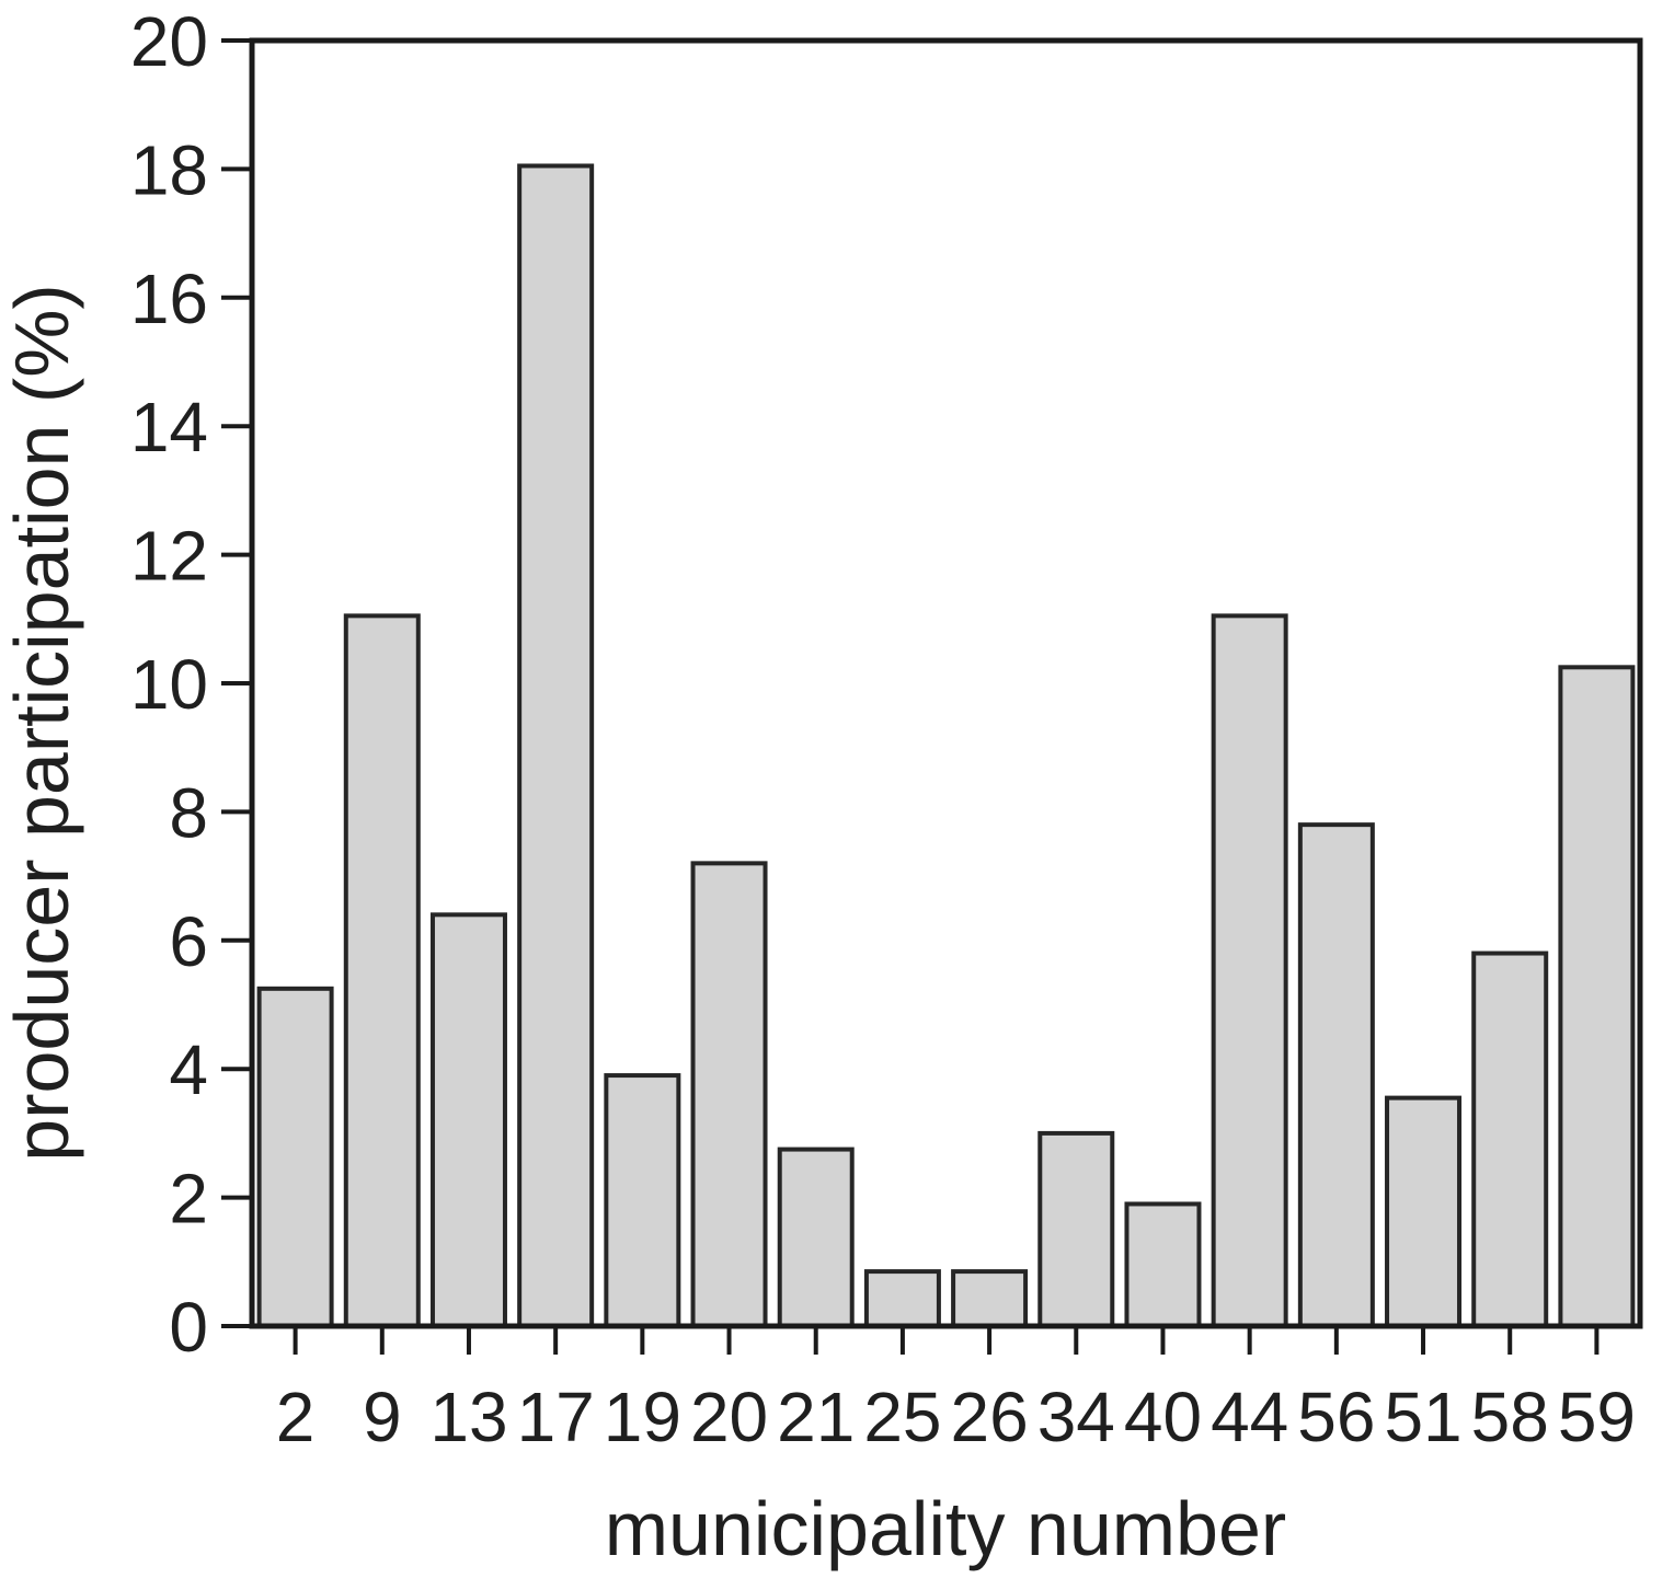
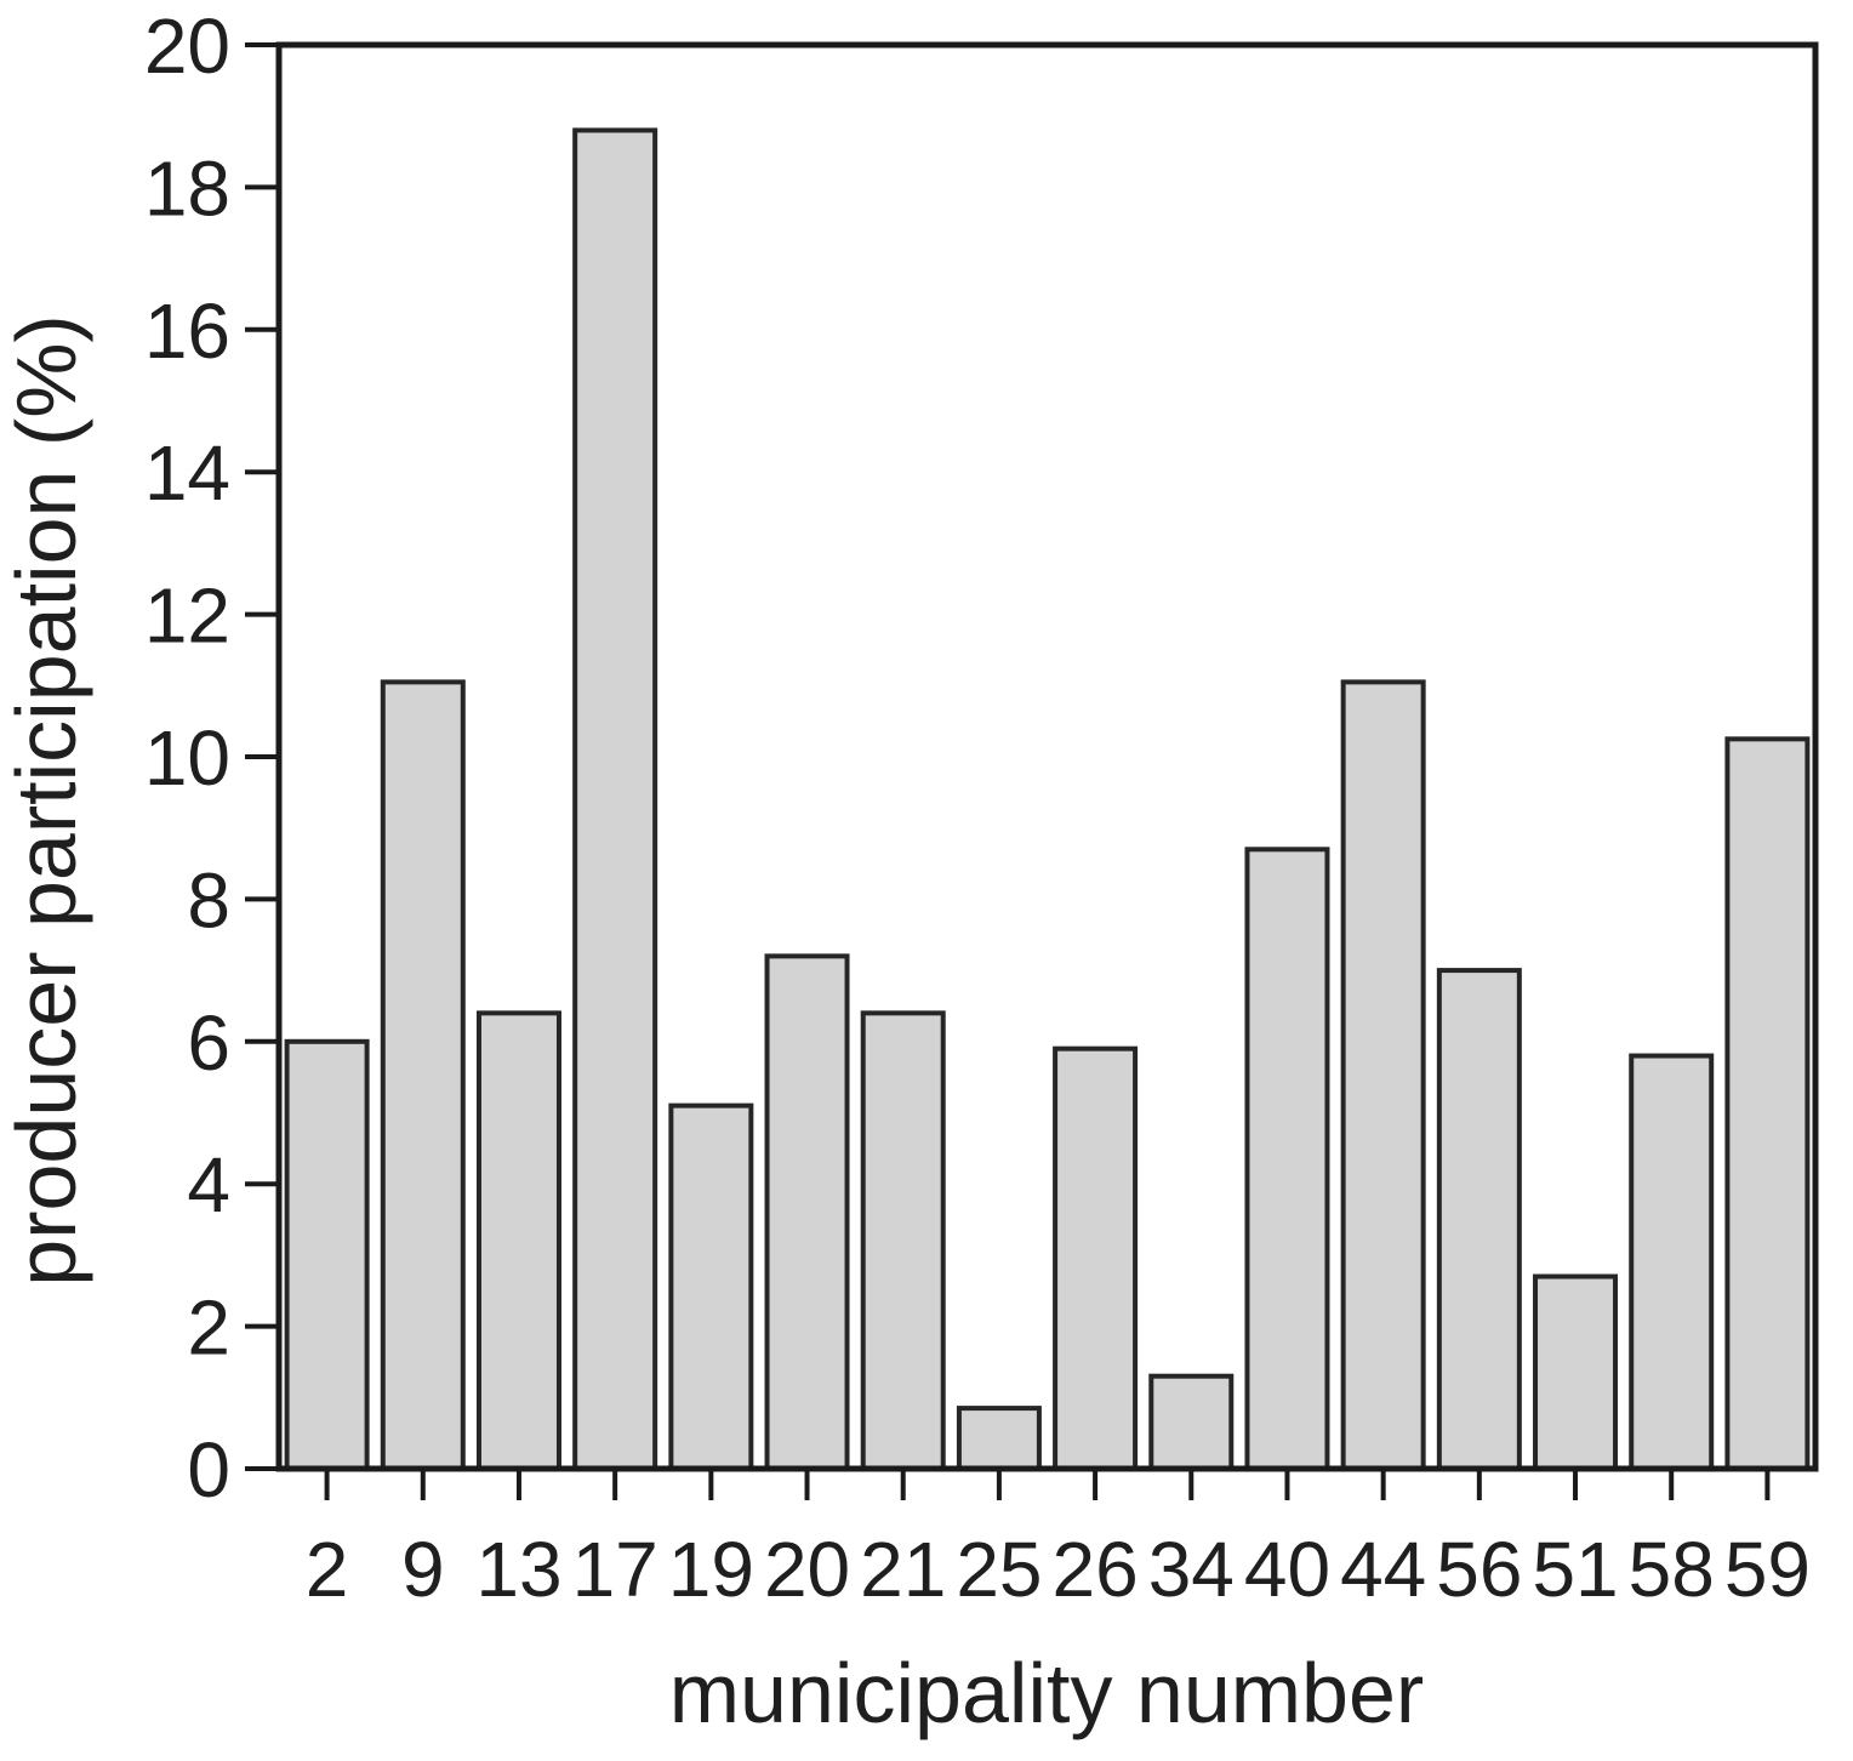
2: 5.2 -> 6.0
17: 18.1 -> 18.8
19: 3.9 -> 5.1
21: 2.8 -> 6.4
26: 0.8 -> 5.9
34: 3.0 -> 1.3
40: 1.9 -> 8.7
56: 7.8 -> 7.0
51: 3.5 -> 2.7
